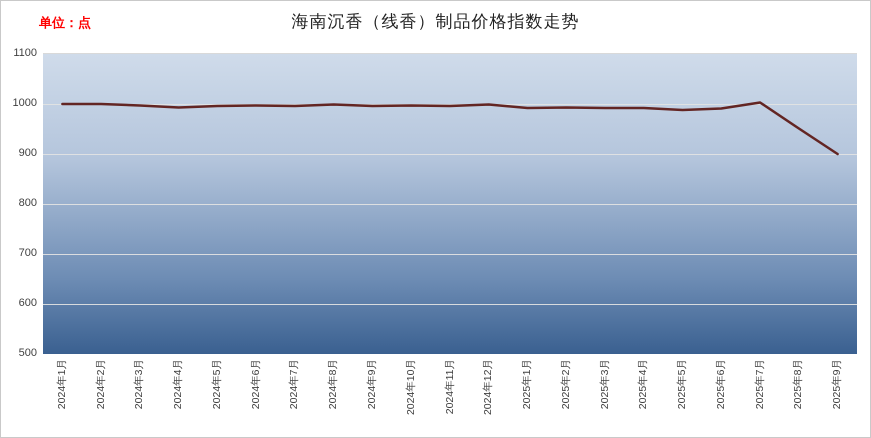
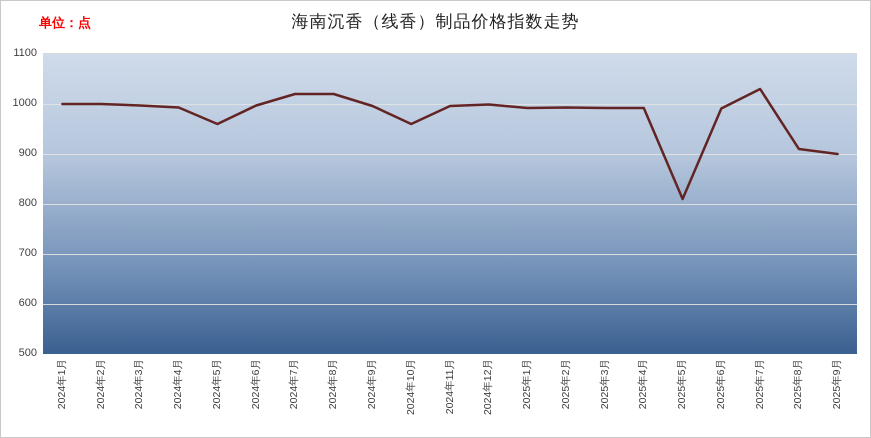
2024年5月: 1000 -> 960
2024年7月: 1000 -> 1020
2024年8月: 1000 -> 1020
2024年10月: 1000 -> 960
2025年5月: 990 -> 810
2025年7月: 1000 -> 1030
2025年8月: 950 -> 910
